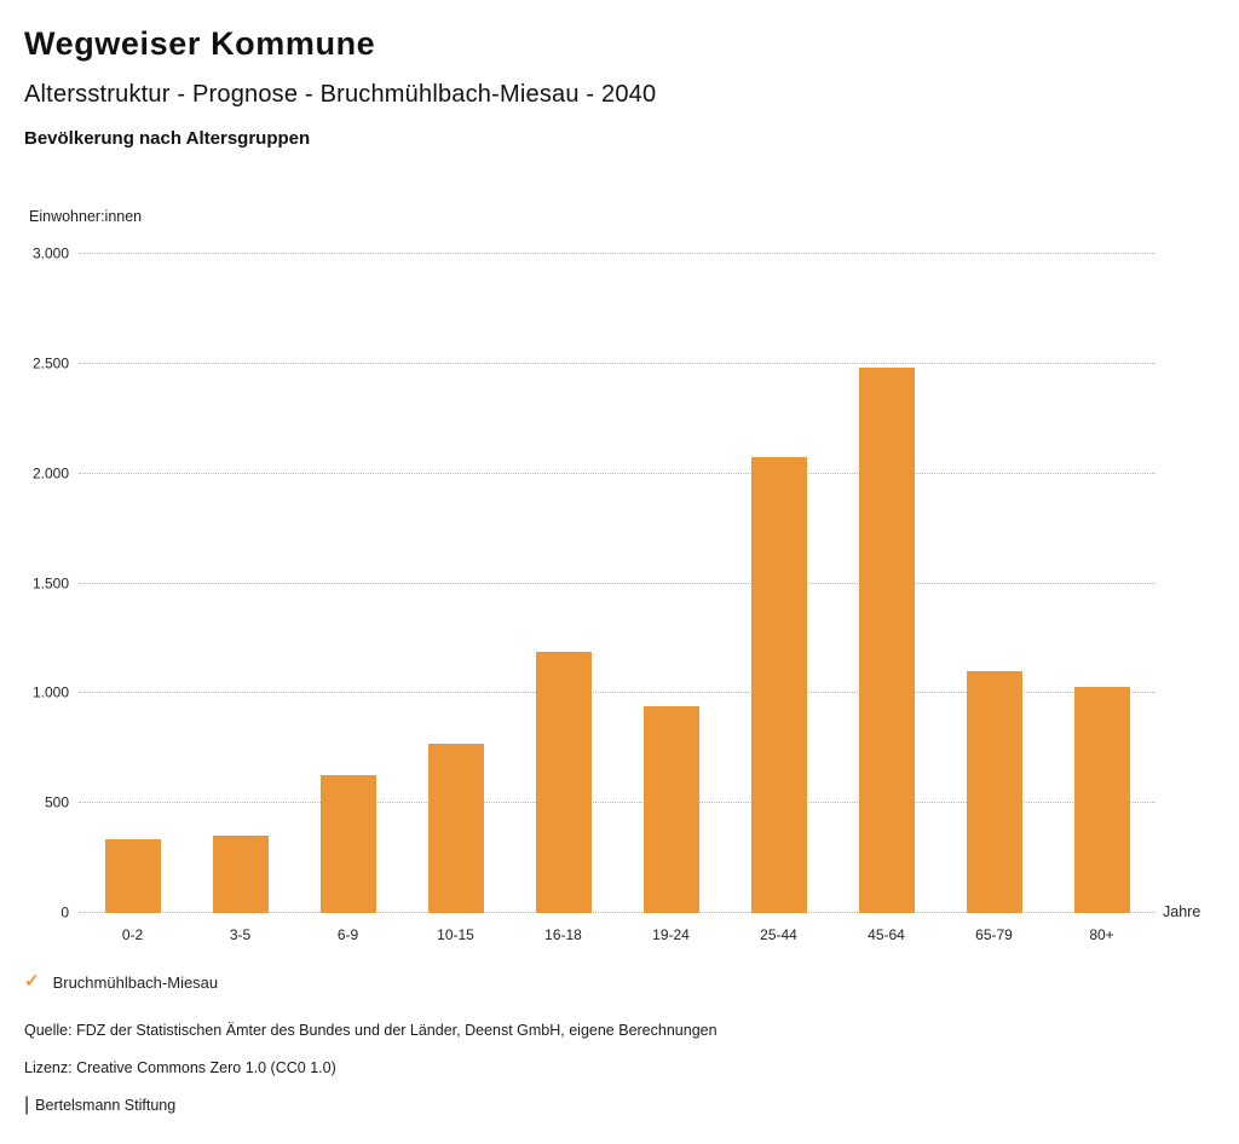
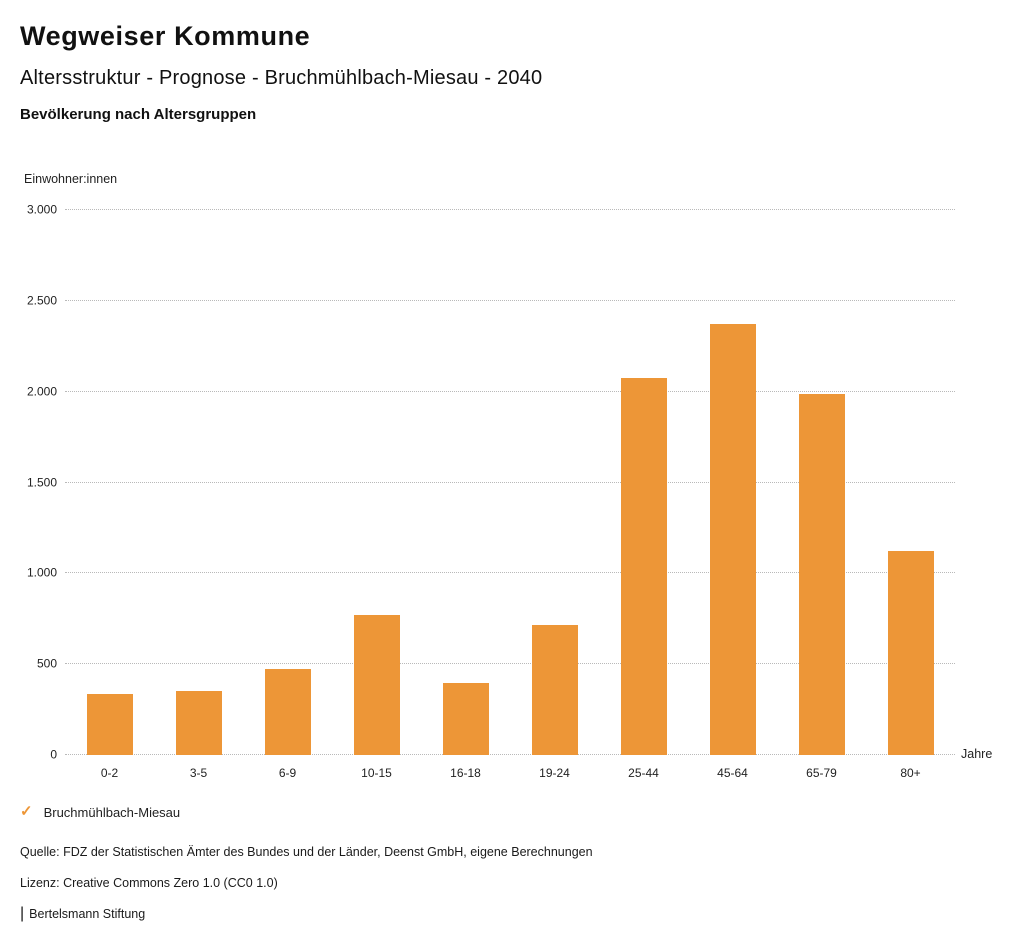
6-9: 630 -> 480
16-18: 1190 -> 400
19-24: 940 -> 720
45-64: 2480 -> 2370
65-79: 1100 -> 1980
80+: 1030 -> 1120
